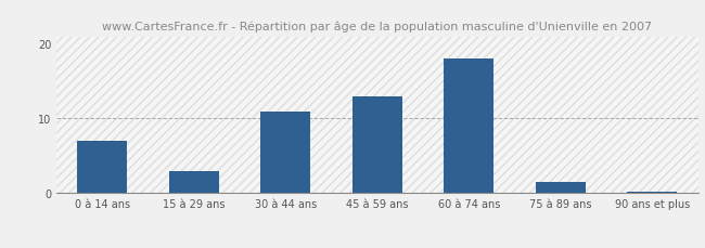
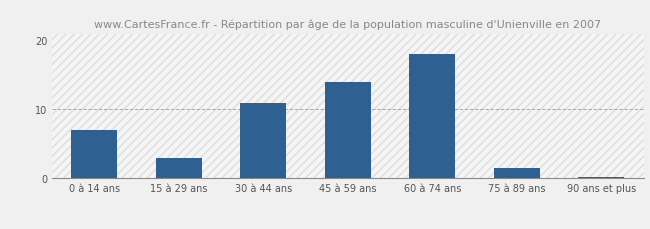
45 à 59 ans: 13.0 -> 14.0
